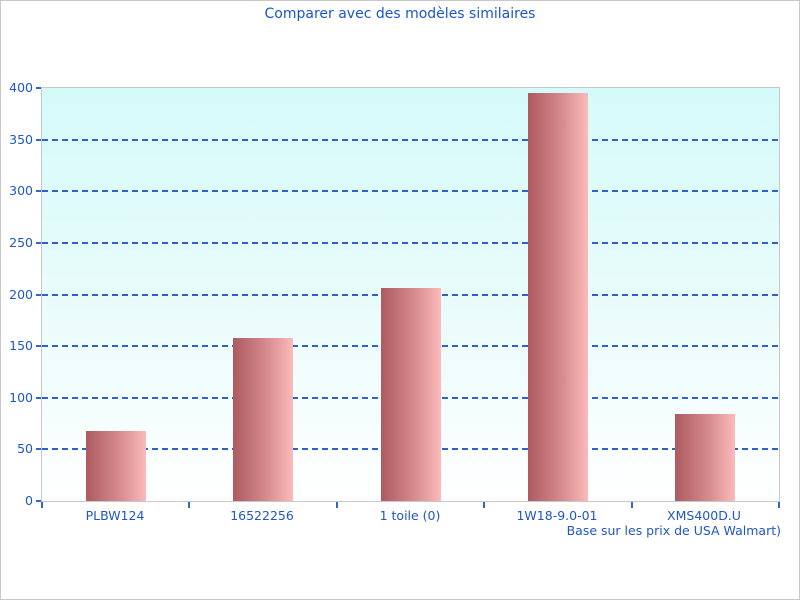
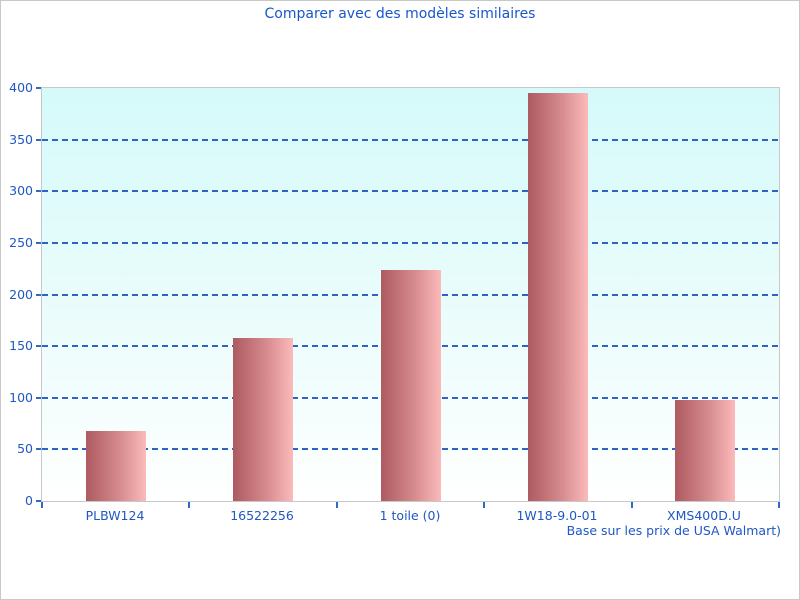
1 toile (0): 206 -> 224
XMS400D.U: 84 -> 98
